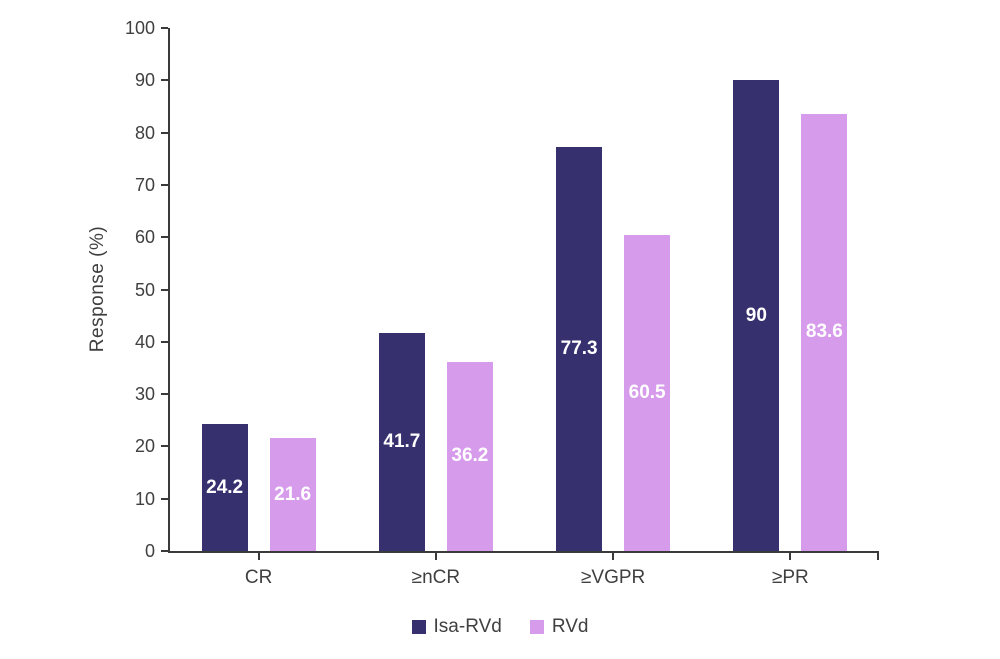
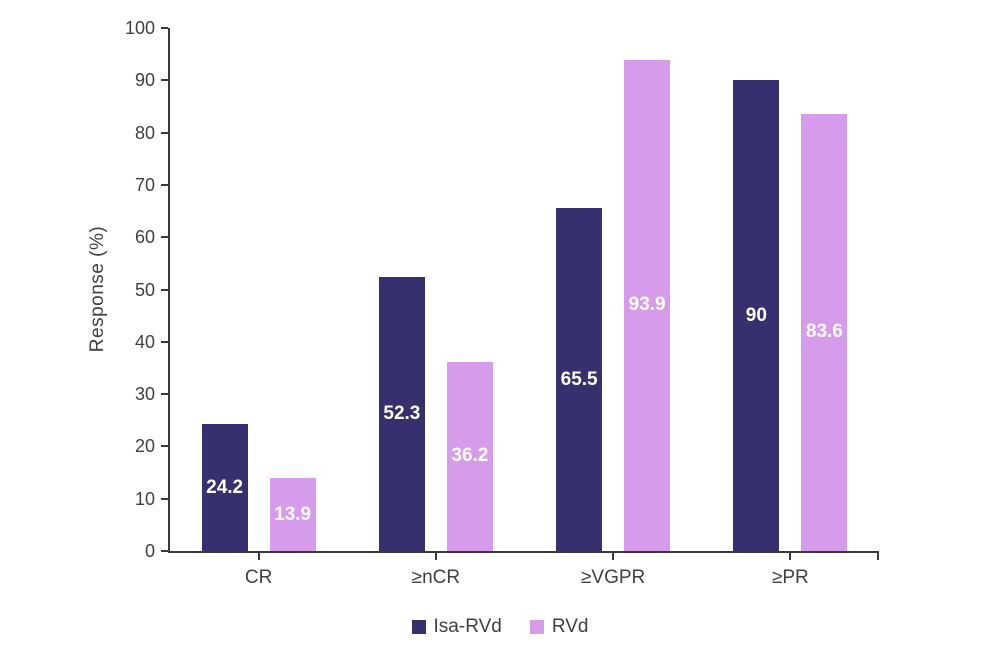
RVd/CR: 21.6 -> 13.9
Isa-RVd/≥nCR: 41.7 -> 52.3
Isa-RVd/≥VGPR: 77.3 -> 65.5
RVd/≥VGPR: 60.5 -> 93.9
